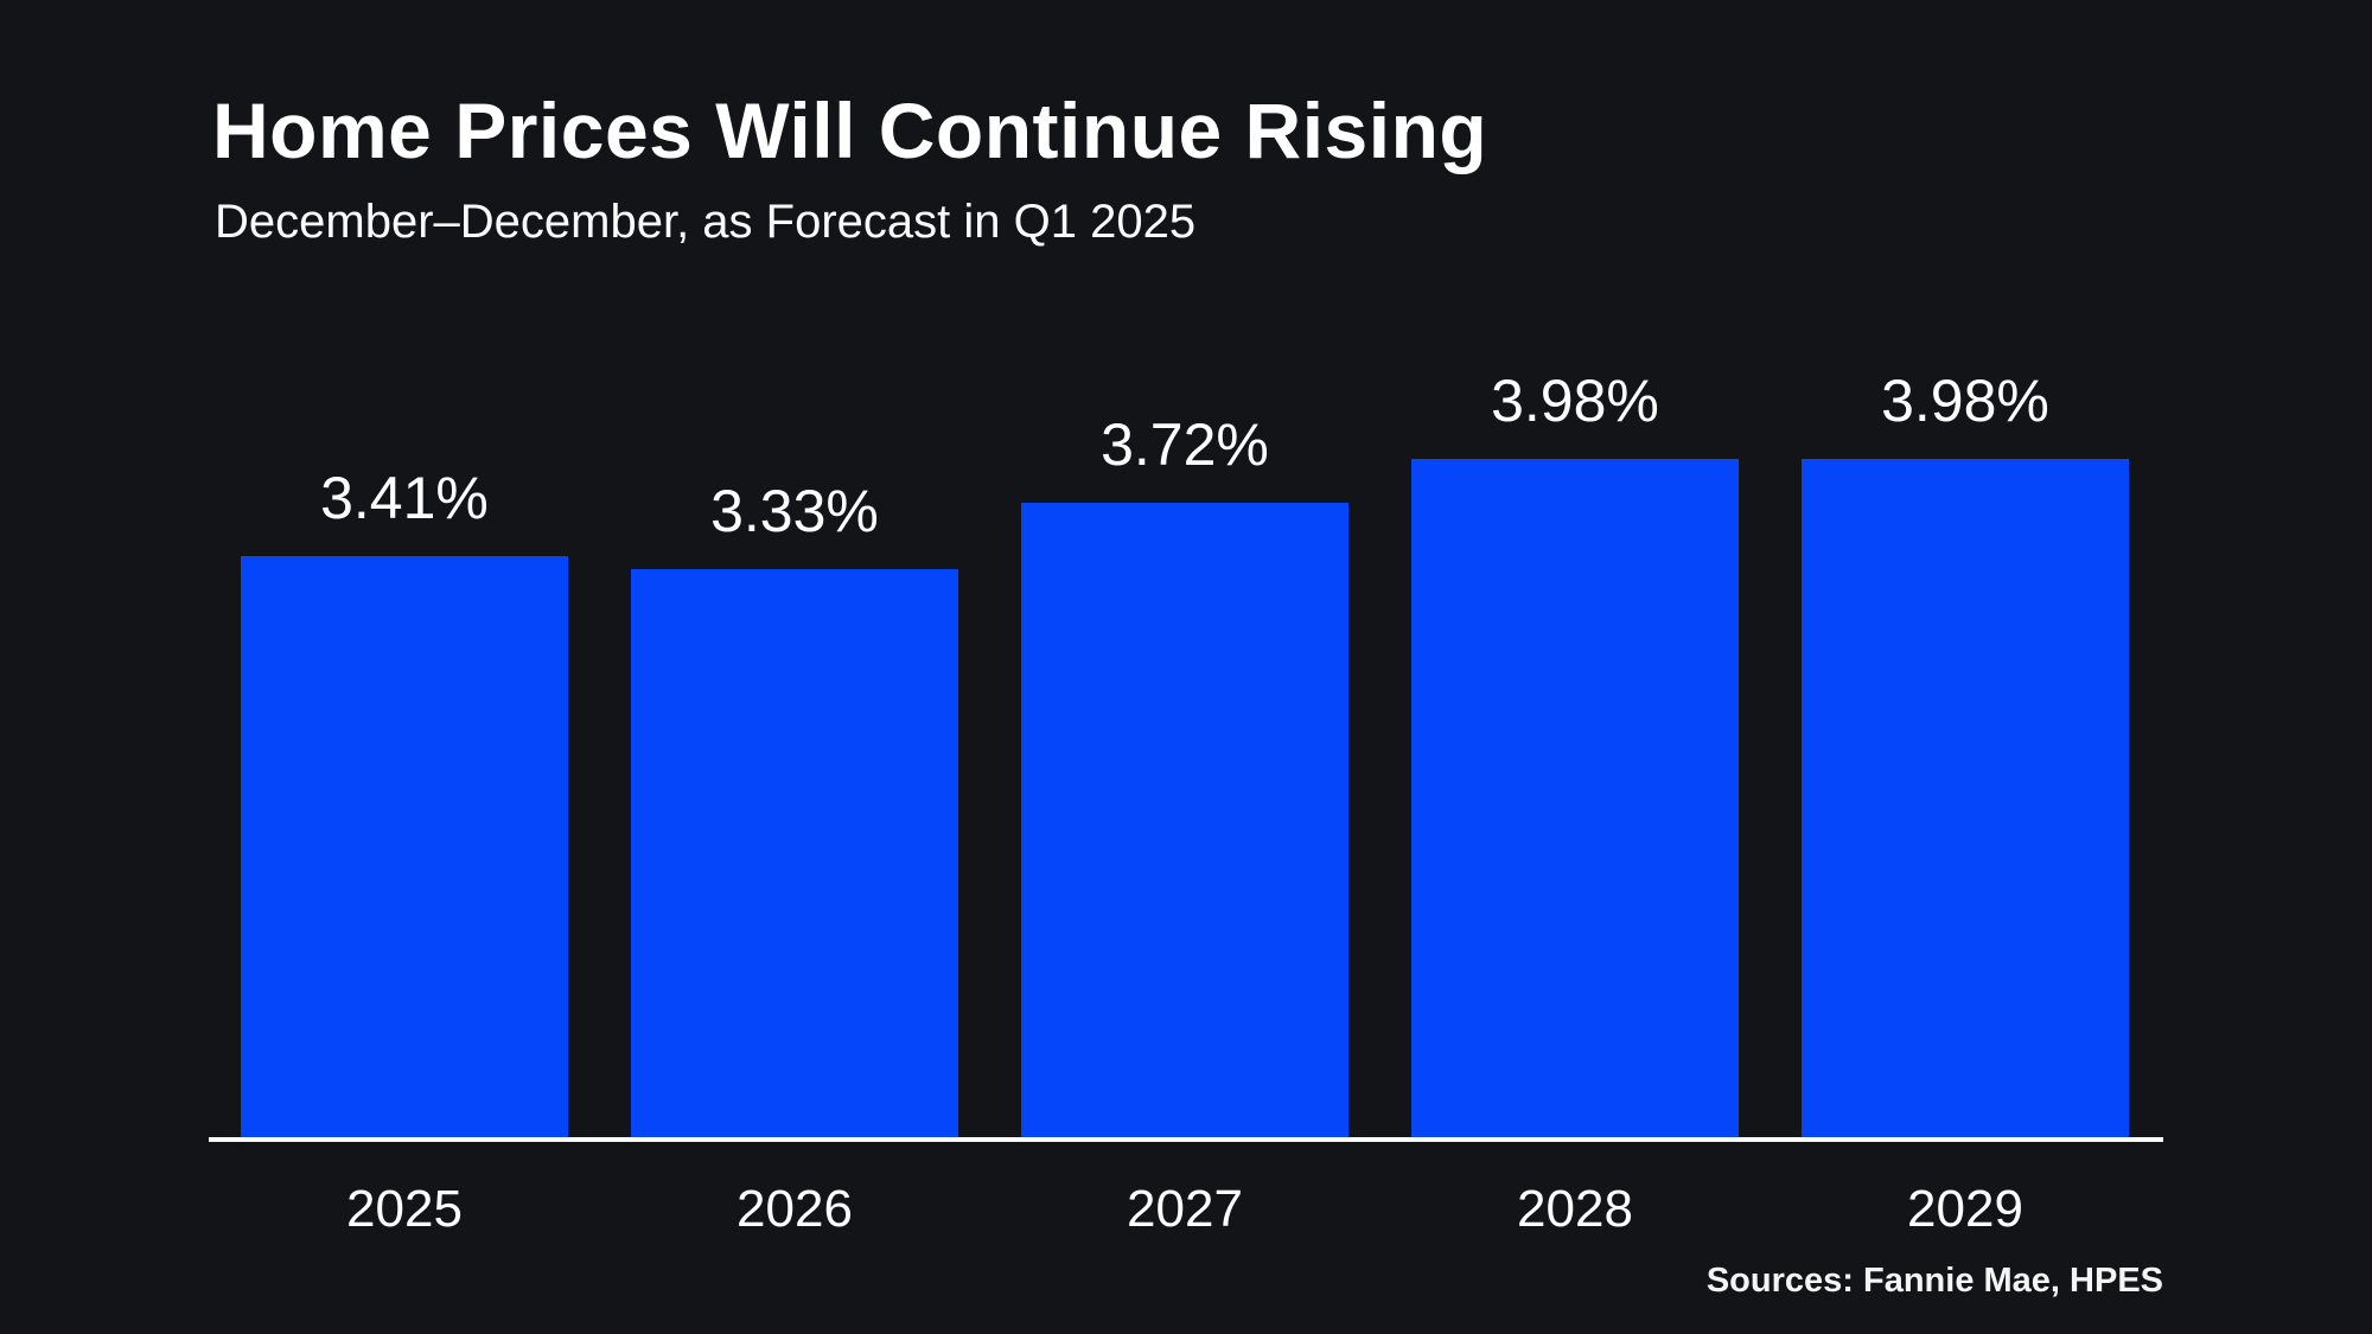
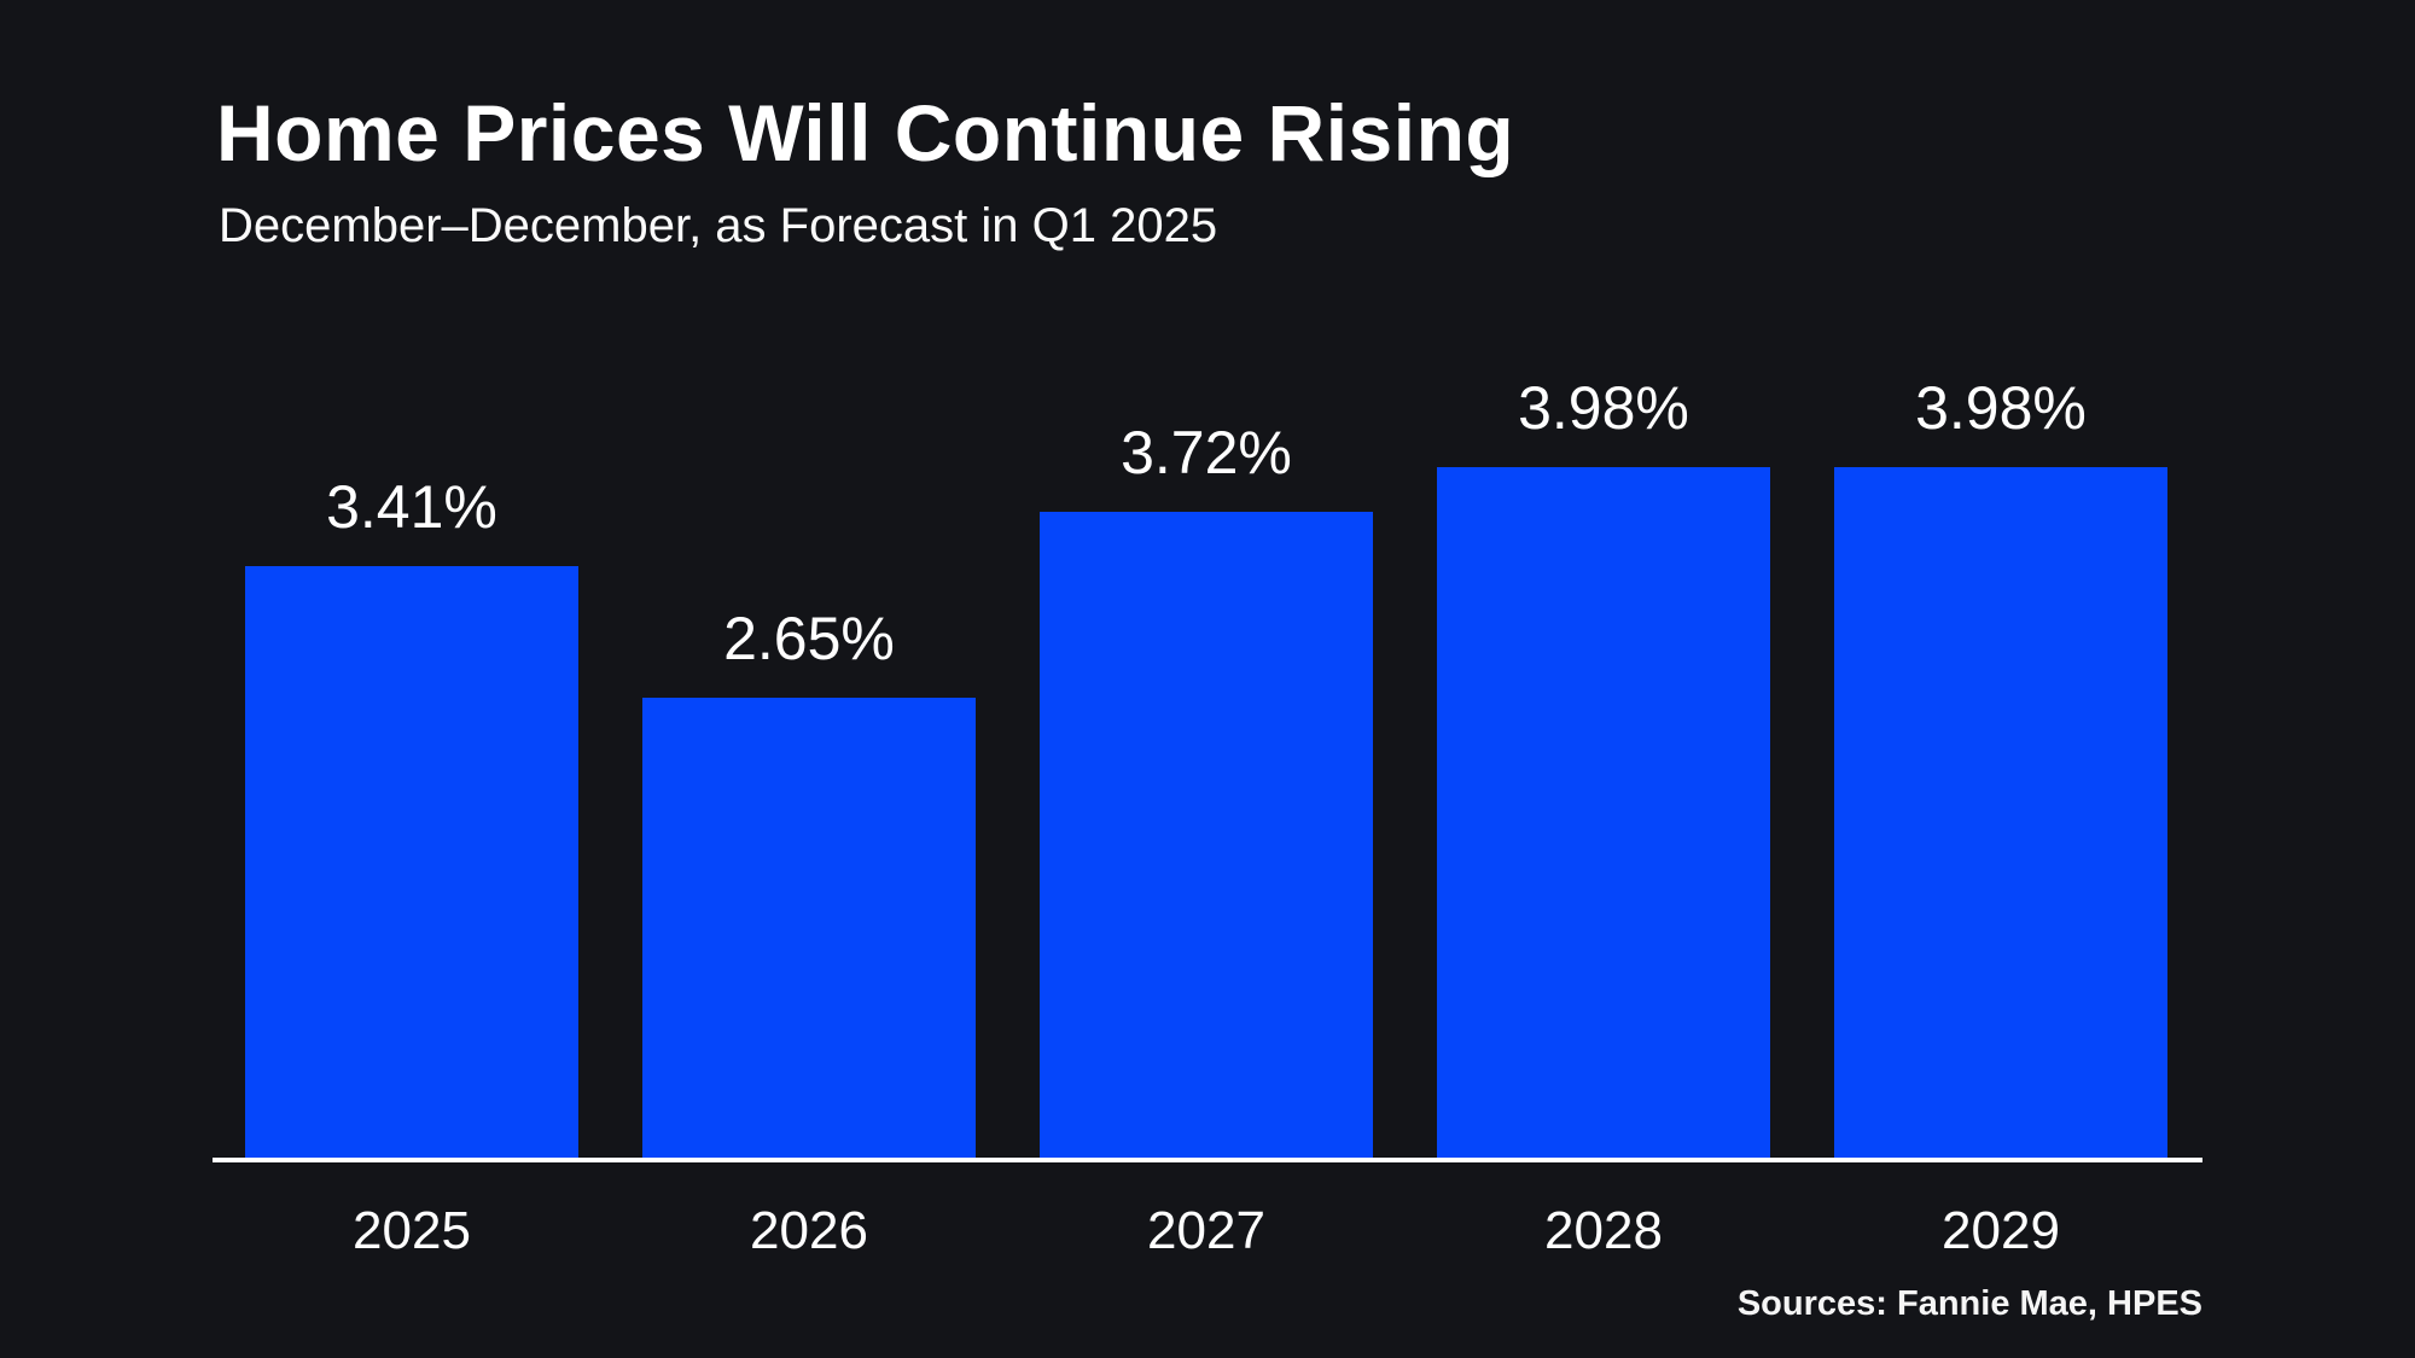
2026: 3.33% -> 2.65%
